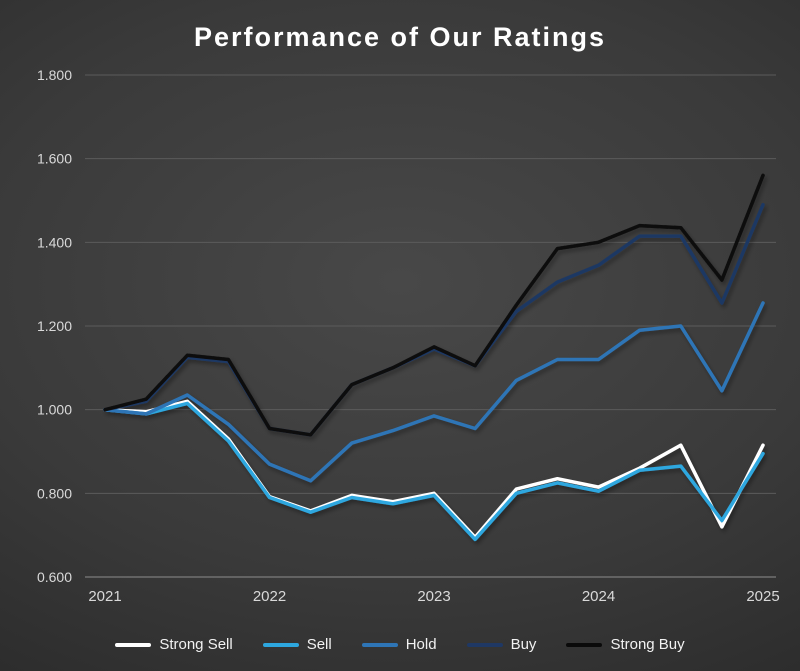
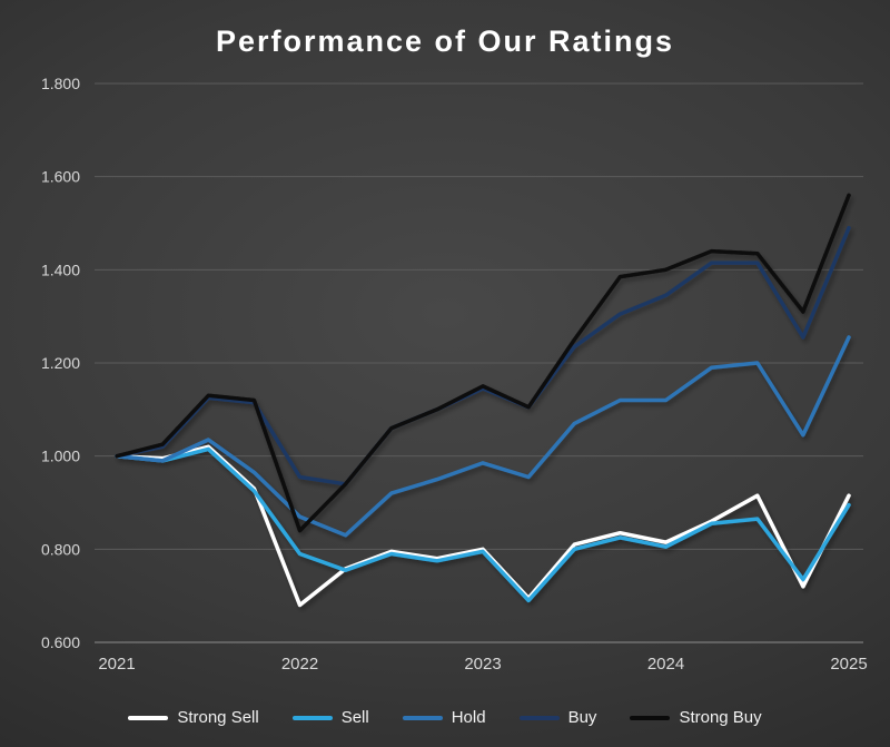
Strong Sell/2022: 0.79 -> 0.68
Strong Buy/2022: 0.95 -> 0.84
